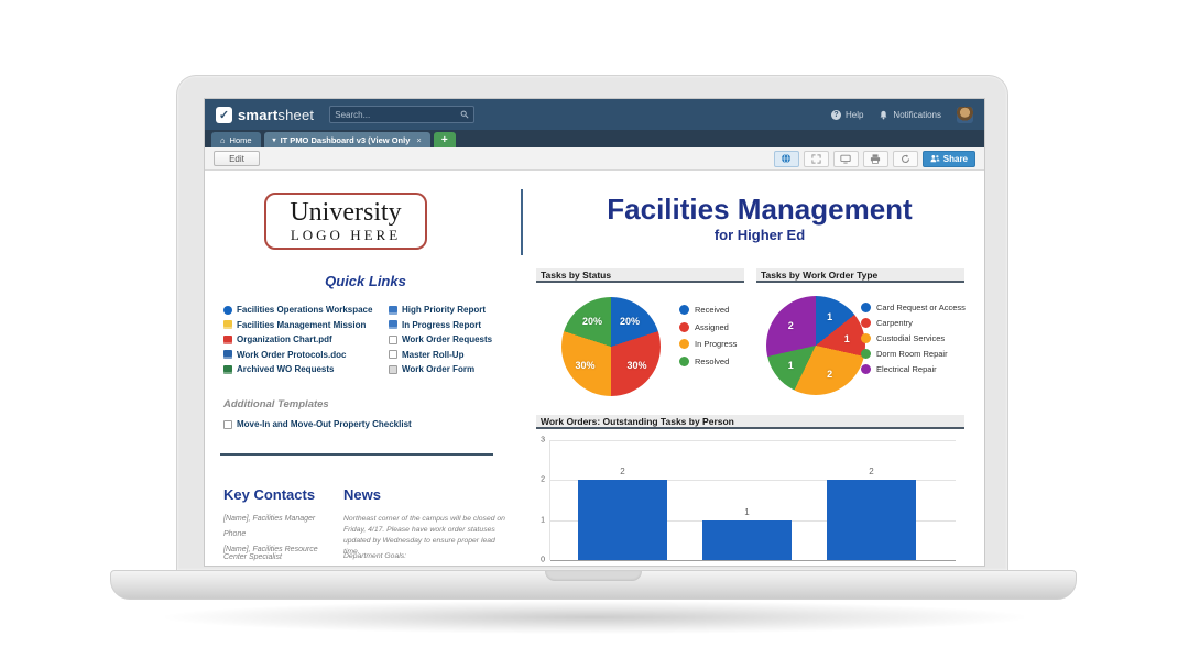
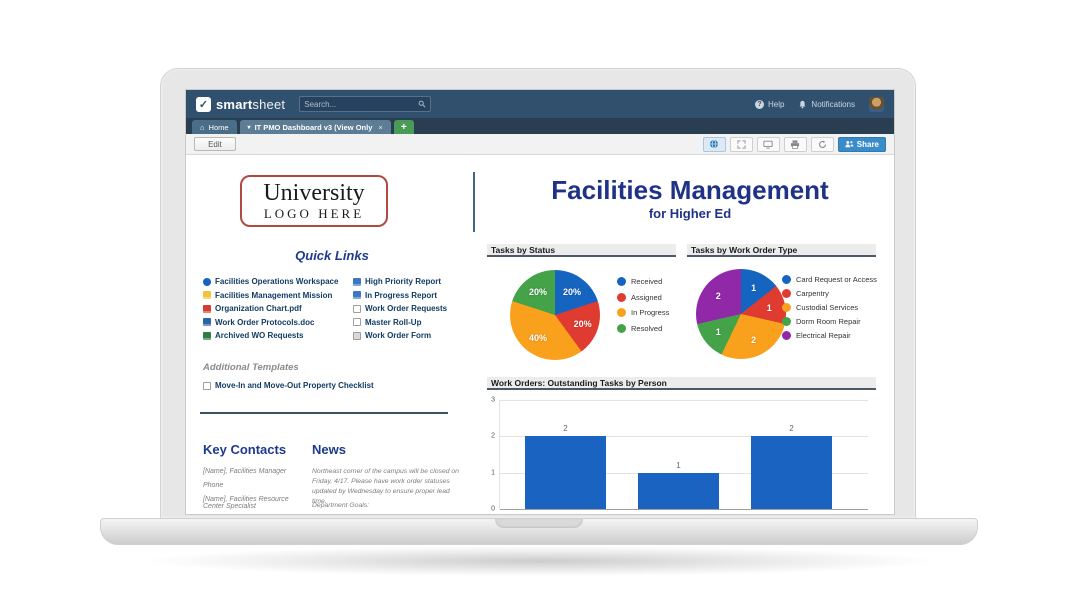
Tasks by Status/Assigned: 30% -> 20%
Tasks by Status/In Progress: 30% -> 40%
